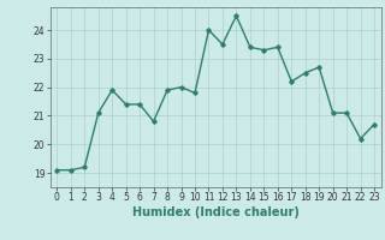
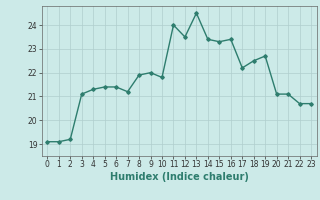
4: 21.9 -> 21.3
7: 20.8 -> 21.2
22: 20.2 -> 20.7
